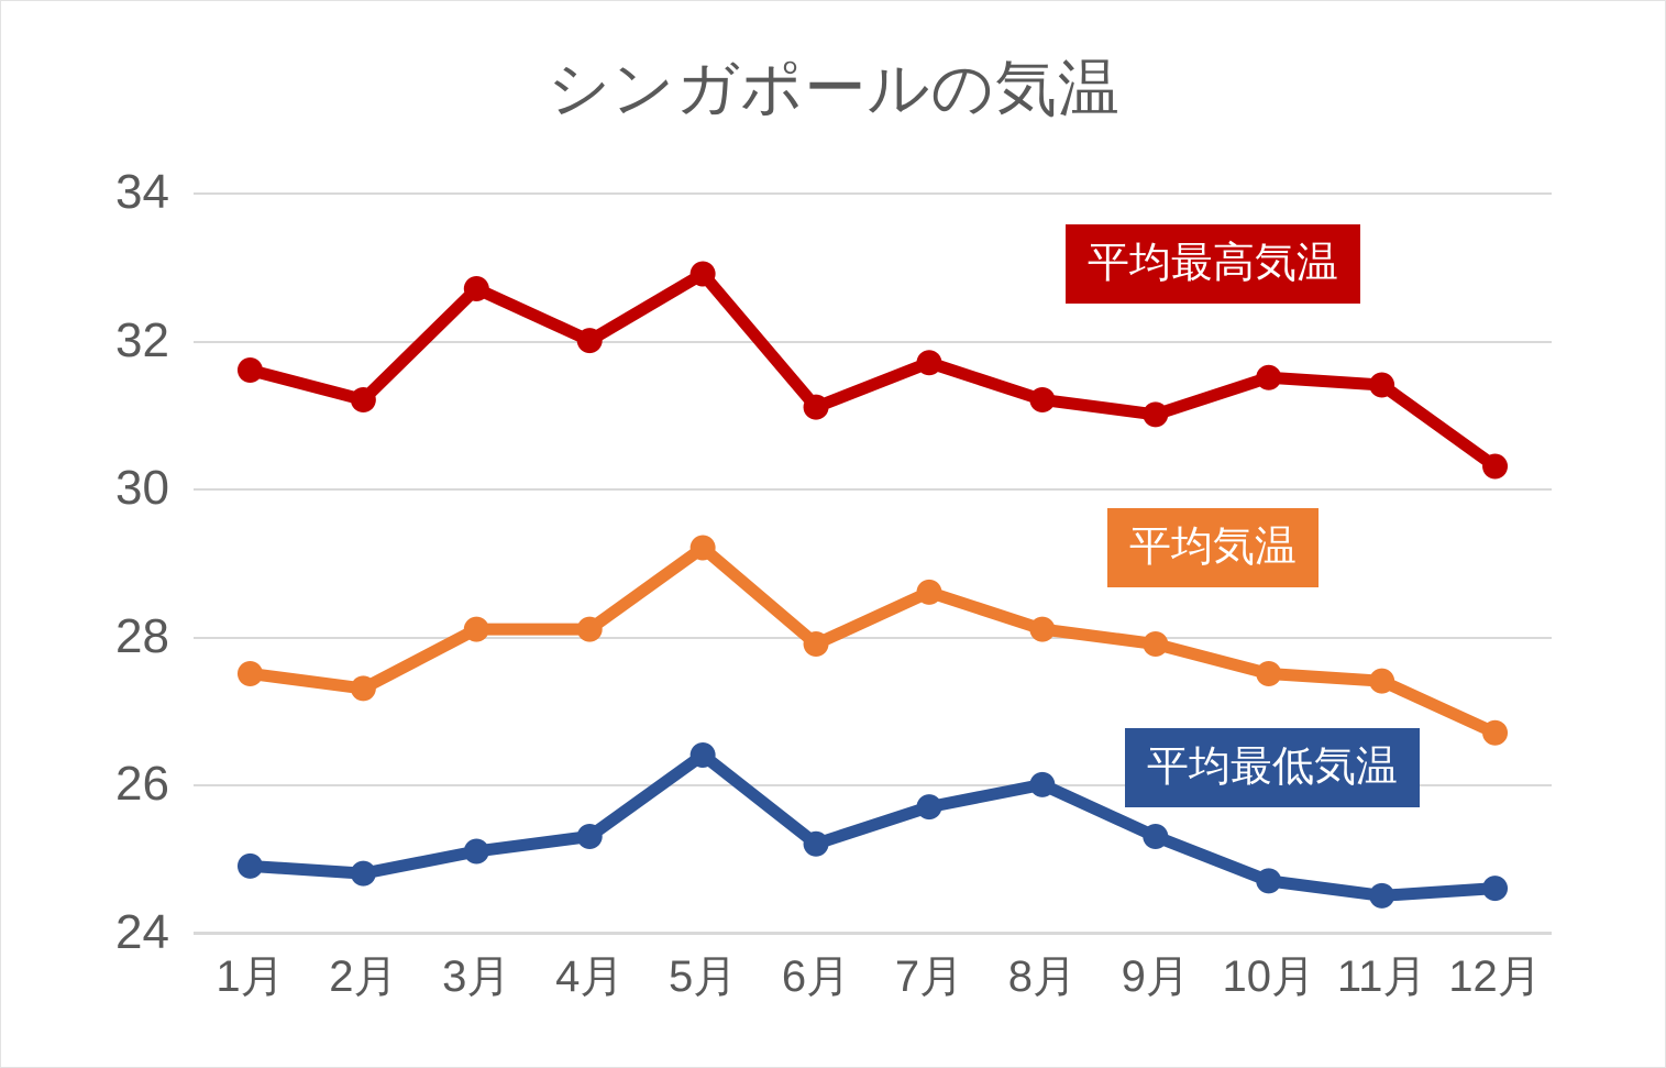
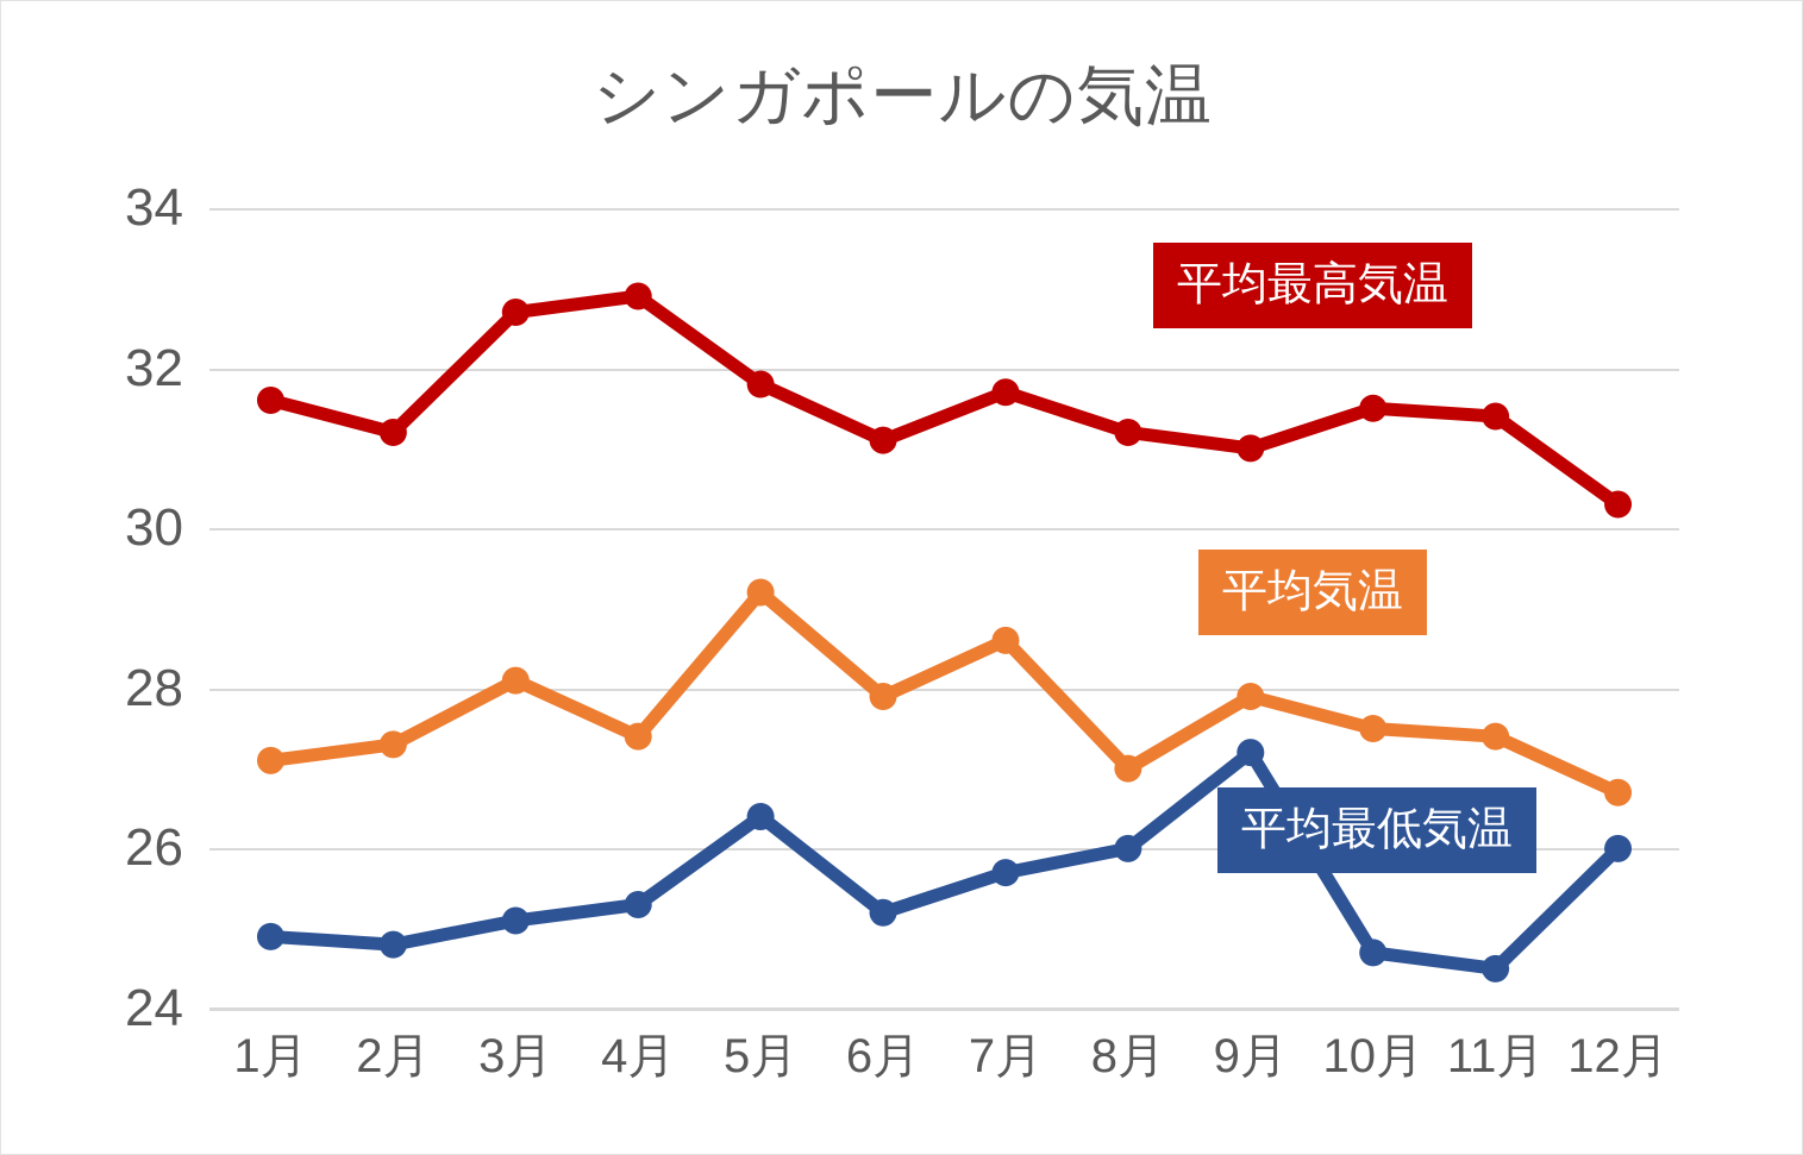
平均気温/1月: 27.5 -> 27.1
平均最高気温/4月: 32.0 -> 32.9
平均気温/4月: 28.1 -> 27.4
平均最高気温/5月: 32.9 -> 31.8
平均気温/8月: 28.1 -> 27.0
平均最低気温/9月: 25.3 -> 27.2
平均最低気温/12月: 24.6 -> 26.0
